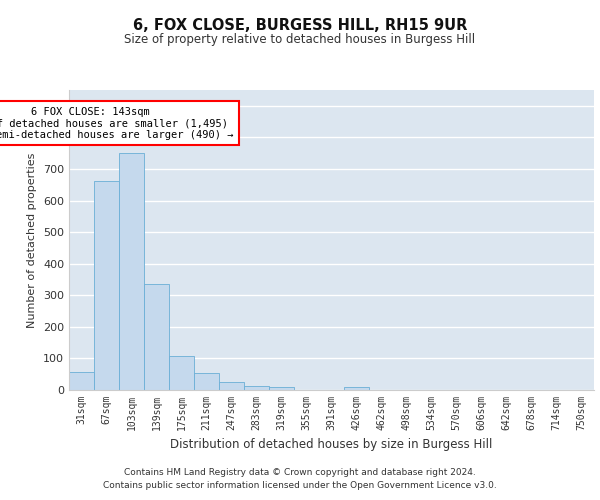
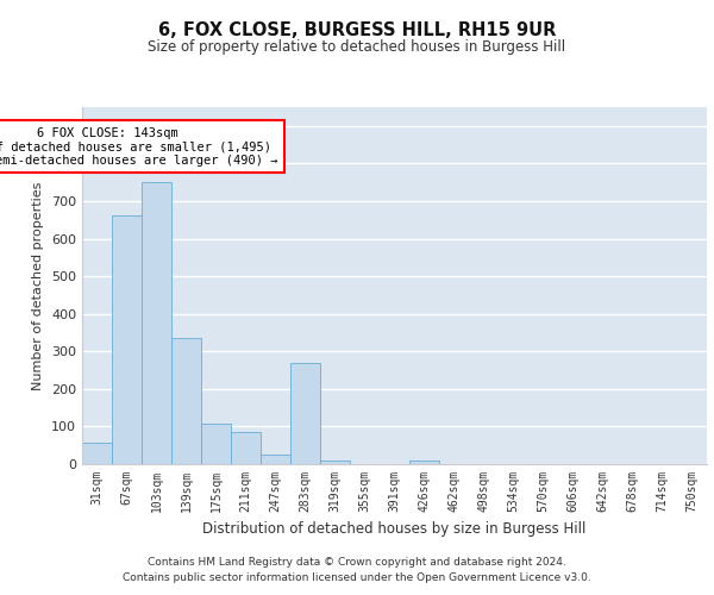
211sqm: 55 -> 85
283sqm: 13 -> 270
